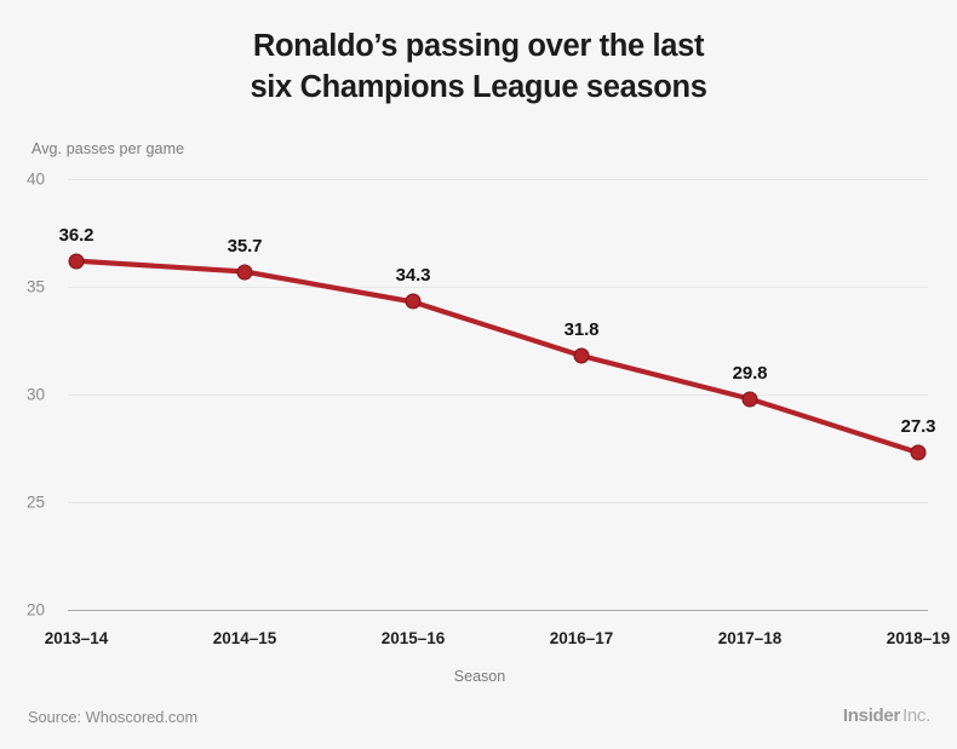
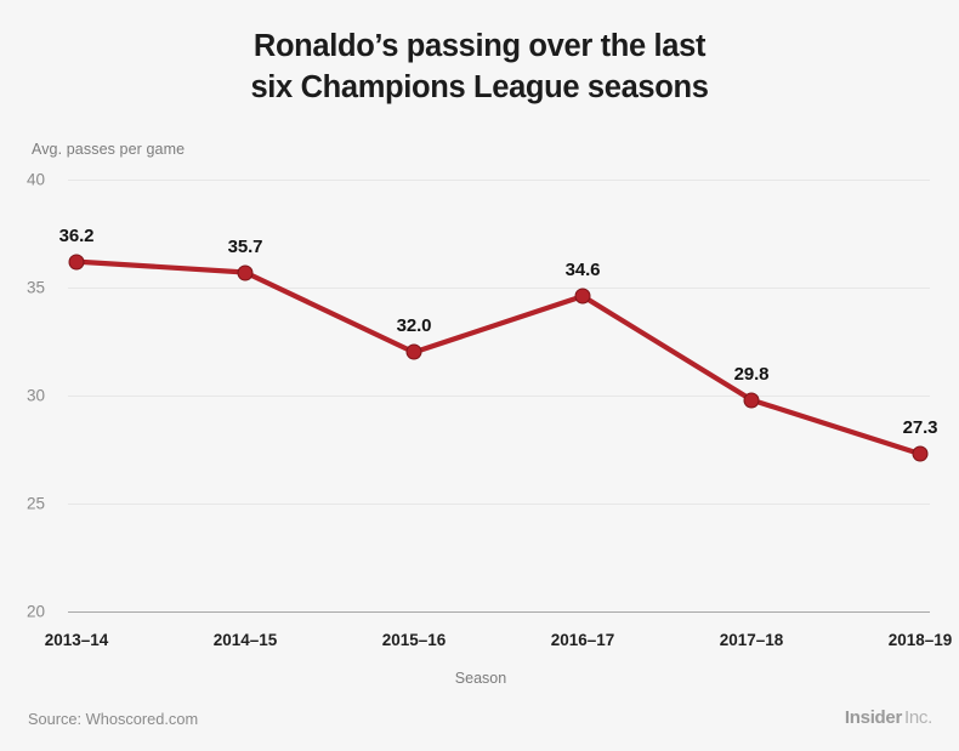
2015–16: 34.3 -> 32.0
2016–17: 31.8 -> 34.6
